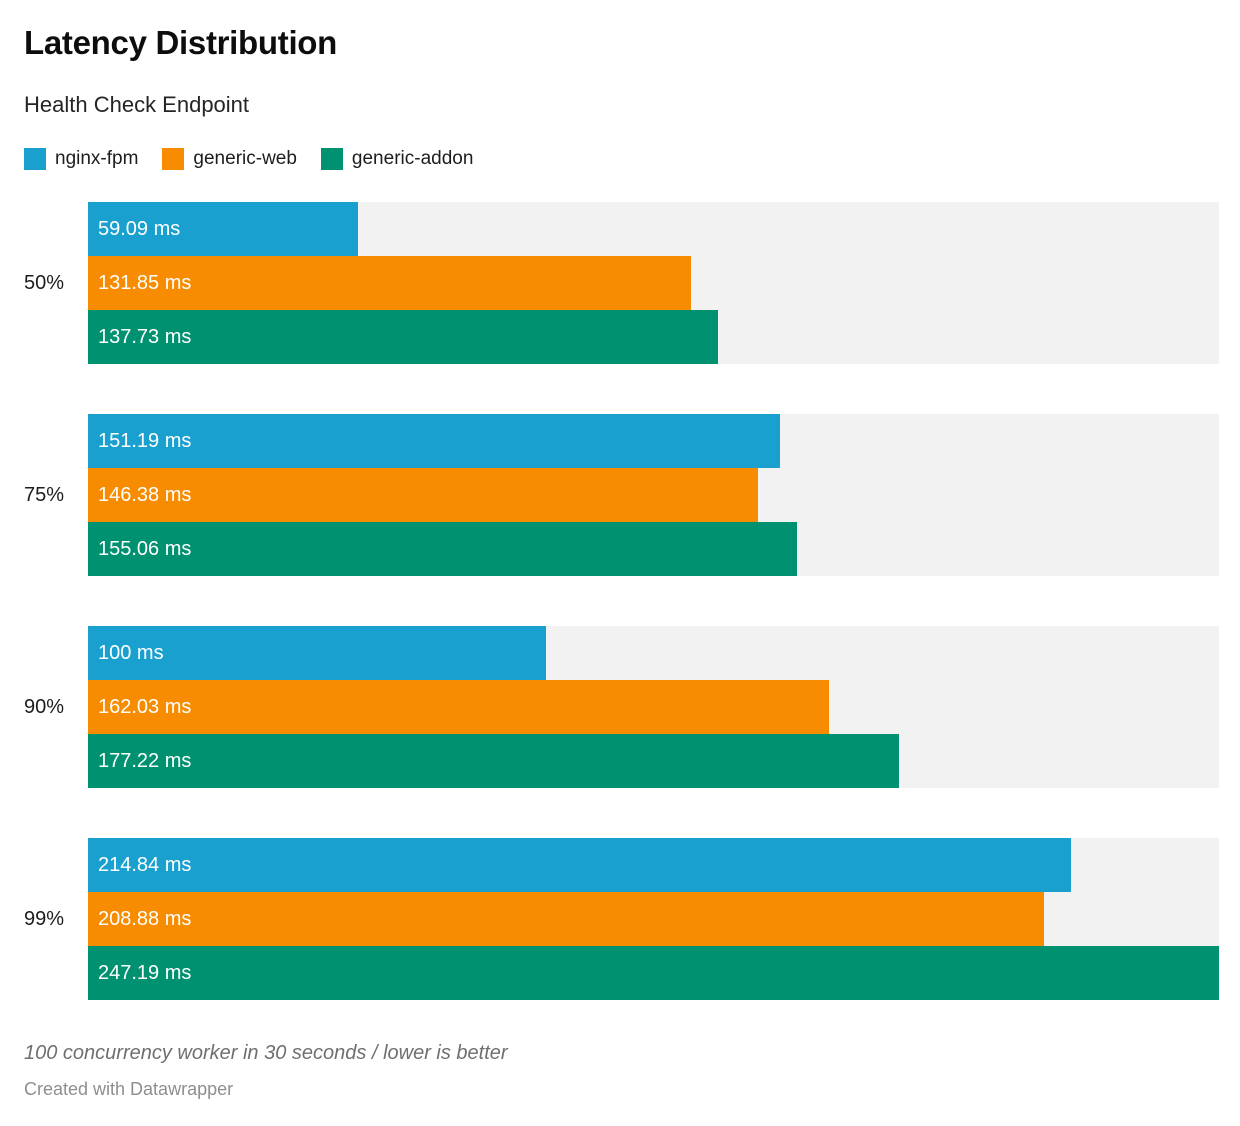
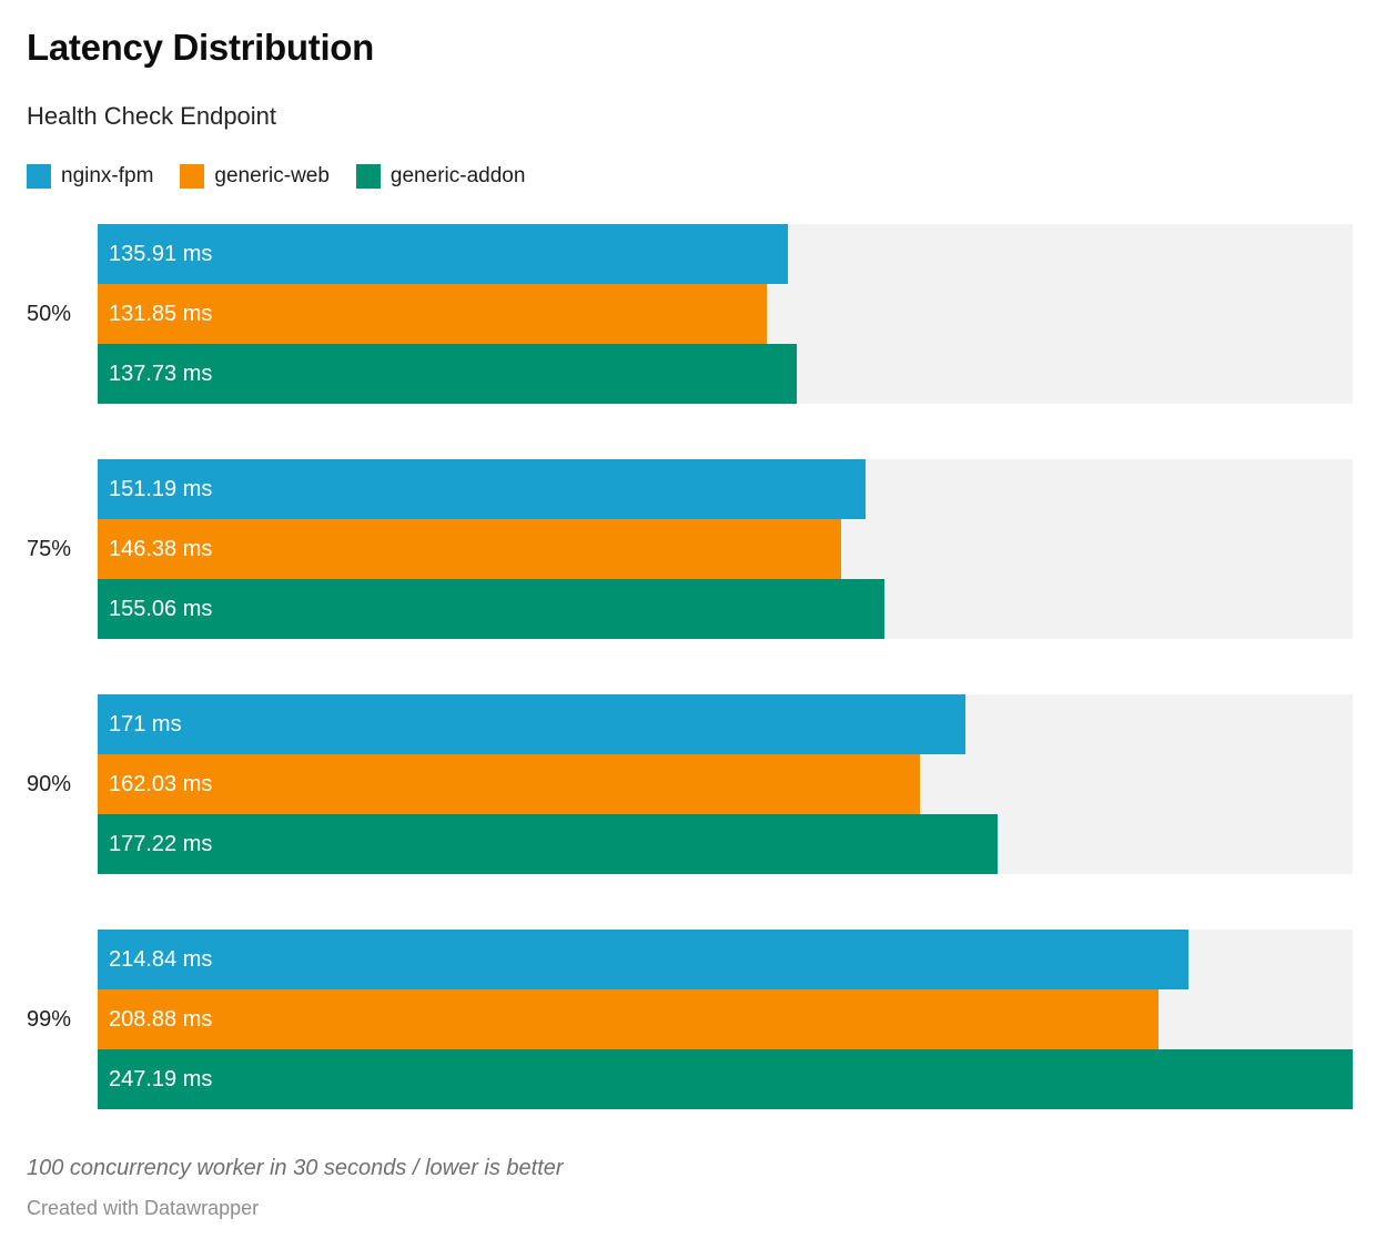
nginx-fpm/50%: 59.09 -> 135.91
nginx-fpm/90%: 100 -> 171
